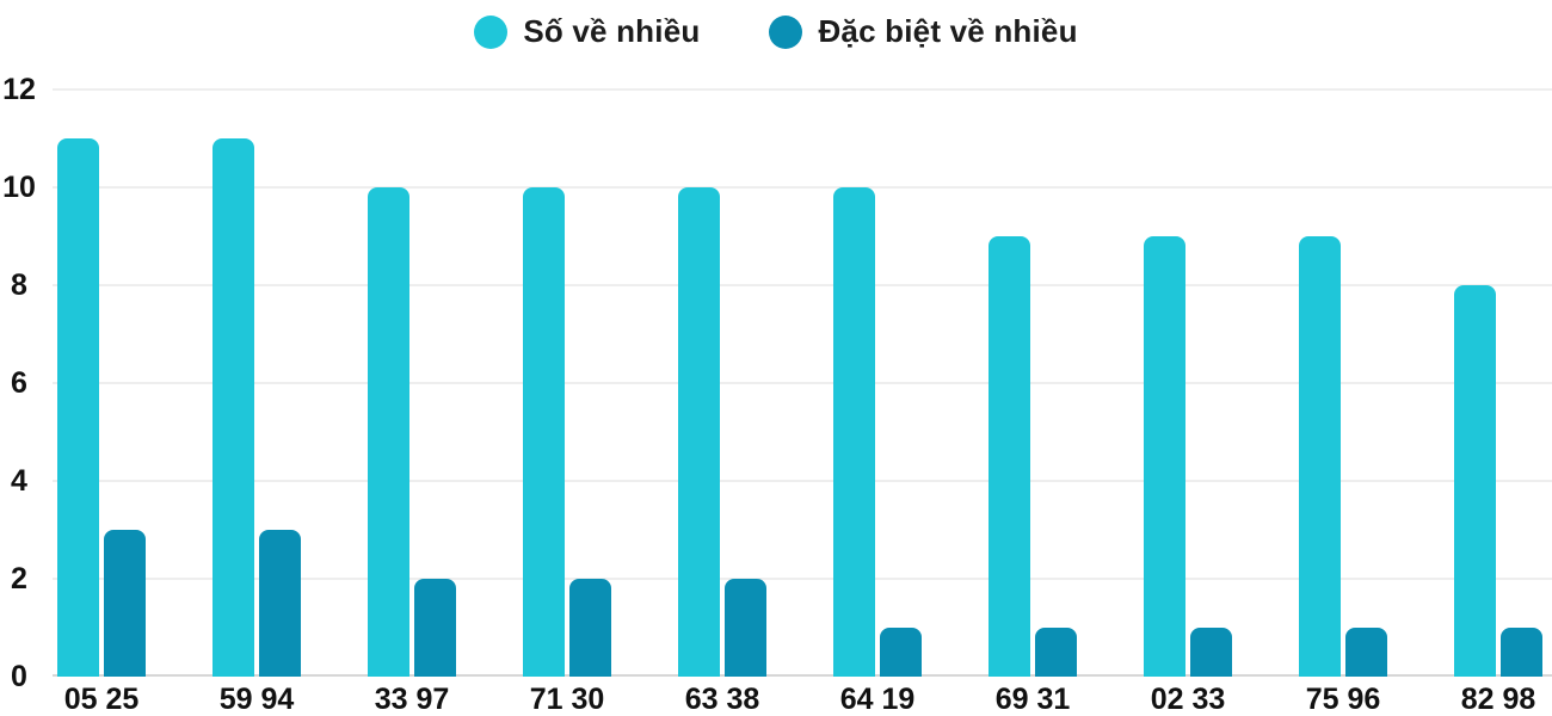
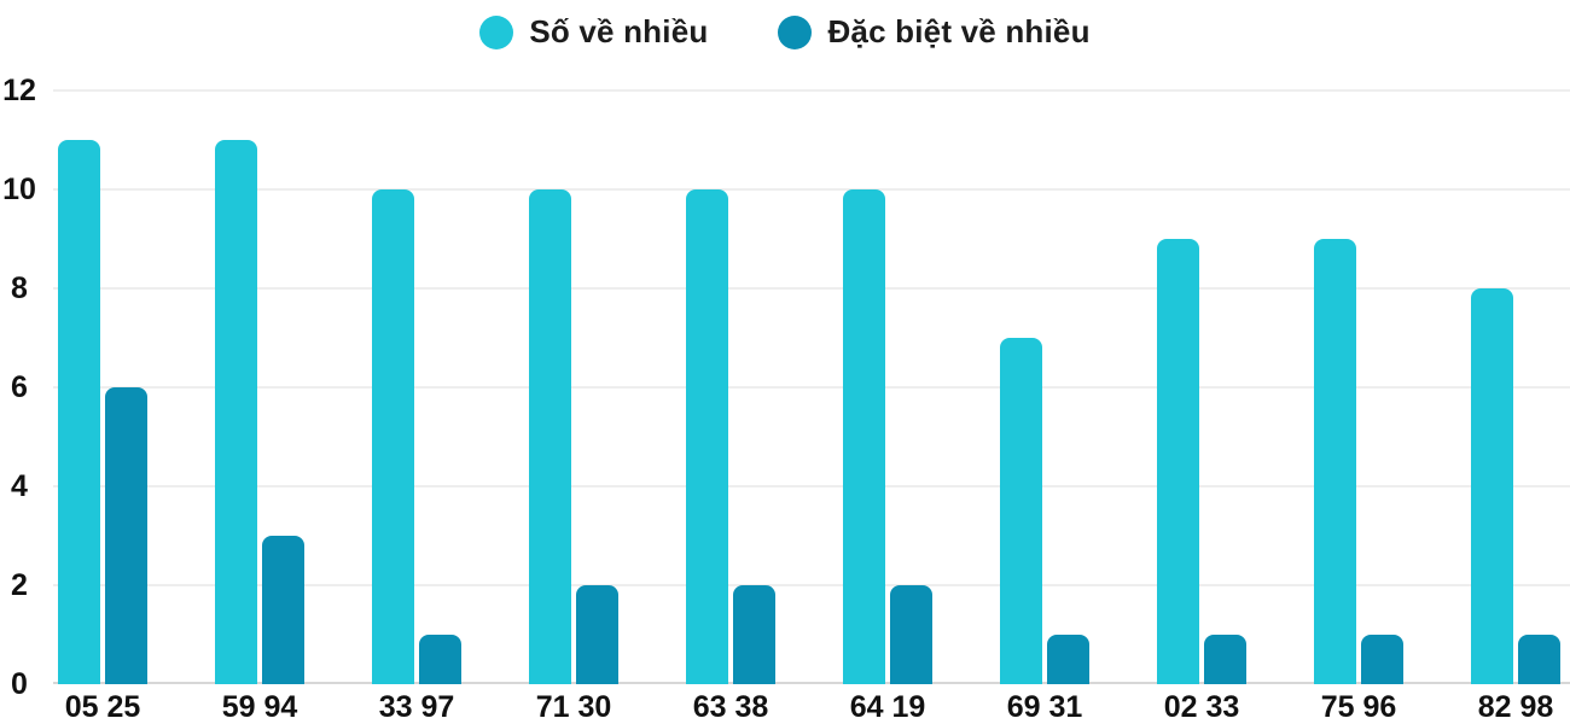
Đặc biệt về nhiều/05 25: 3 -> 6
Đặc biệt về nhiều/33 97: 2 -> 1
Đặc biệt về nhiều/64 19: 1 -> 2
Số về nhiều/69 31: 9 -> 7
